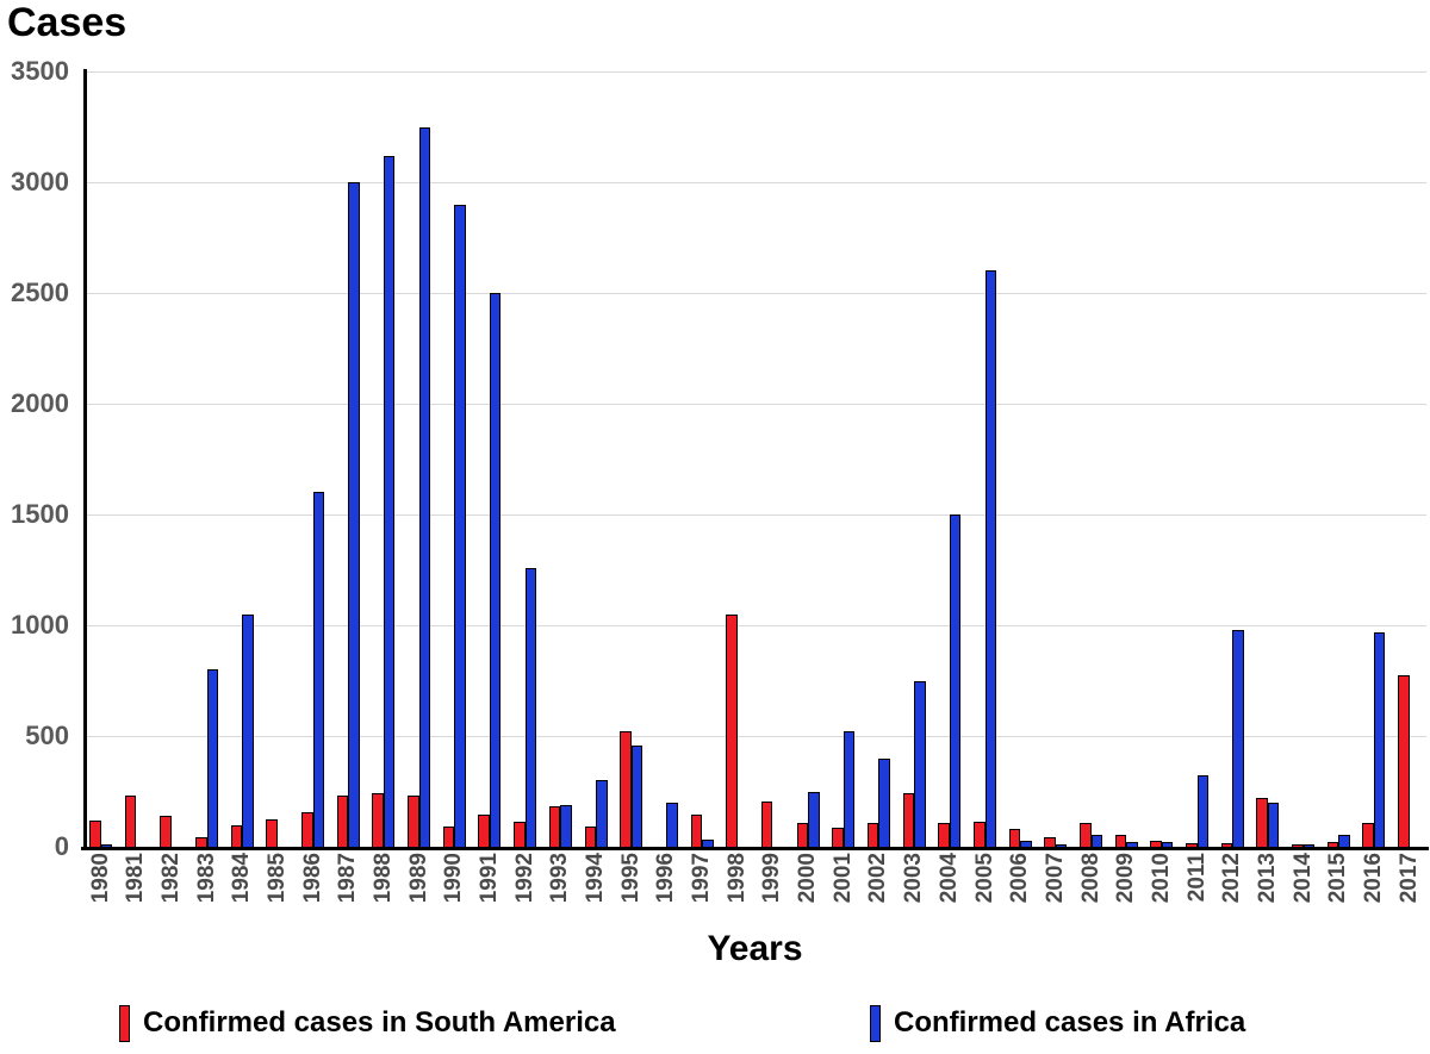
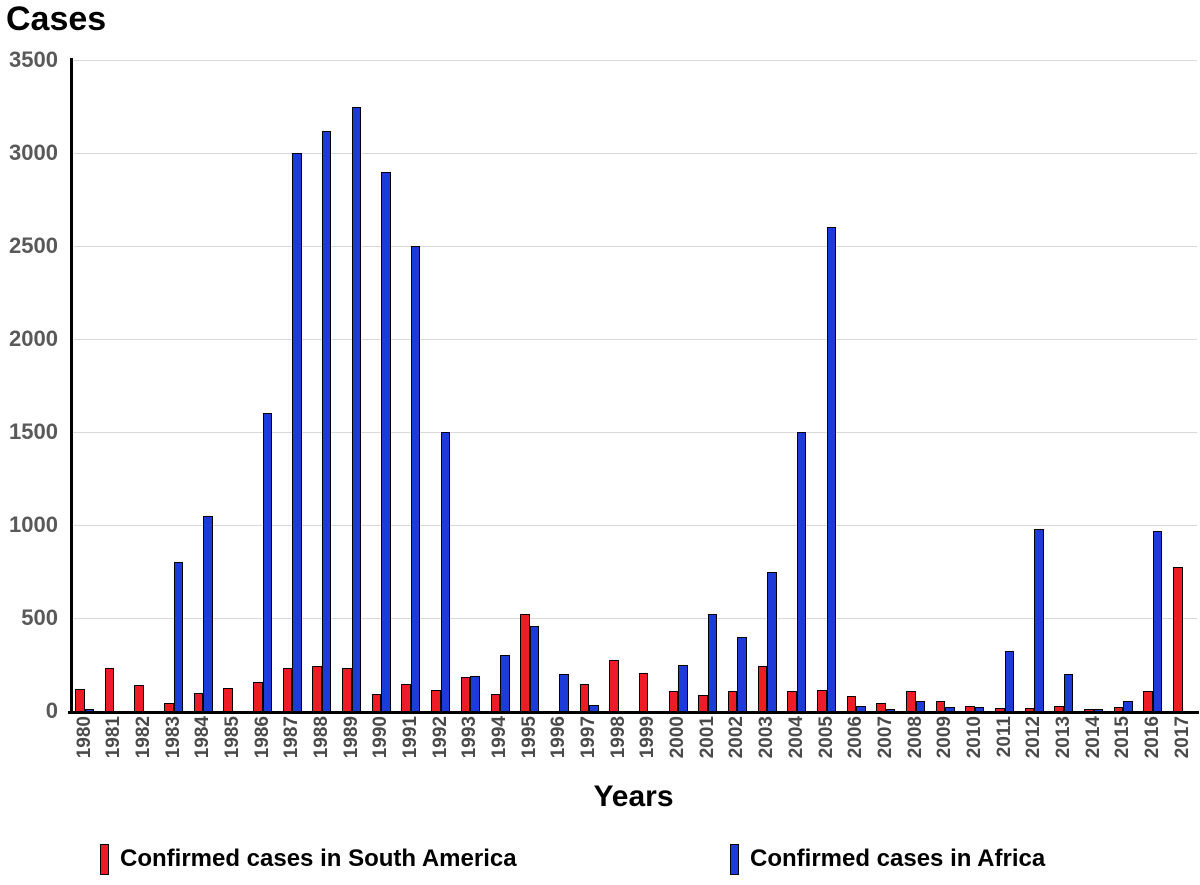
Confirmed cases in Africa/1992: 1260 -> 1500
Confirmed cases in South America/1998: 1050 -> 280
Confirmed cases in South America/2013: 220 -> 20
